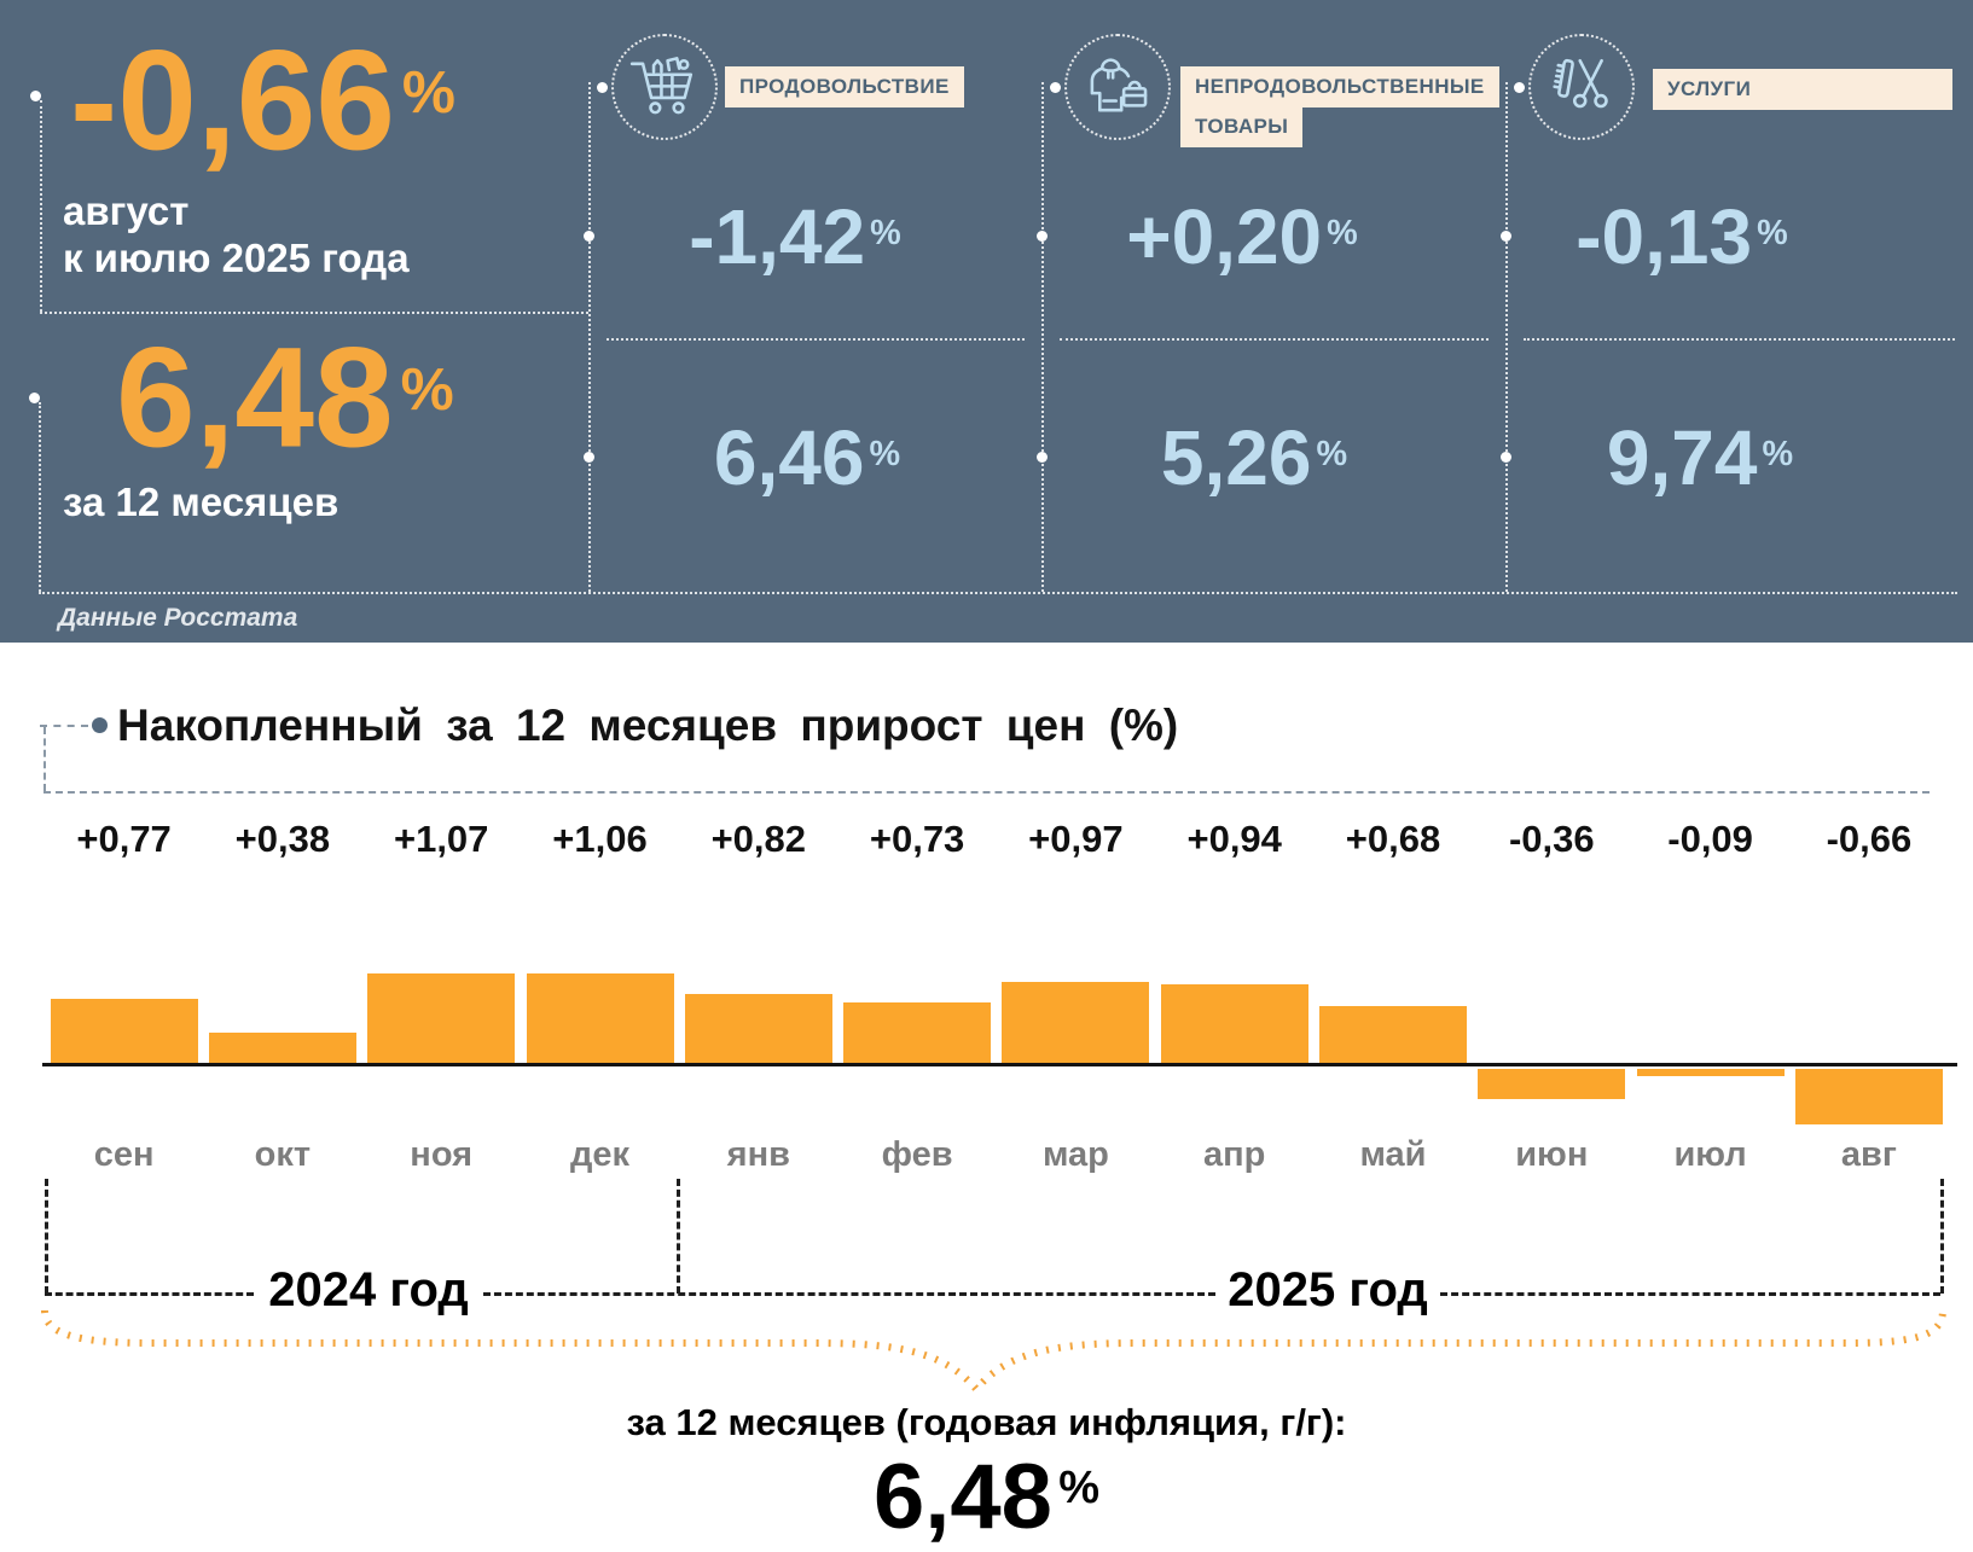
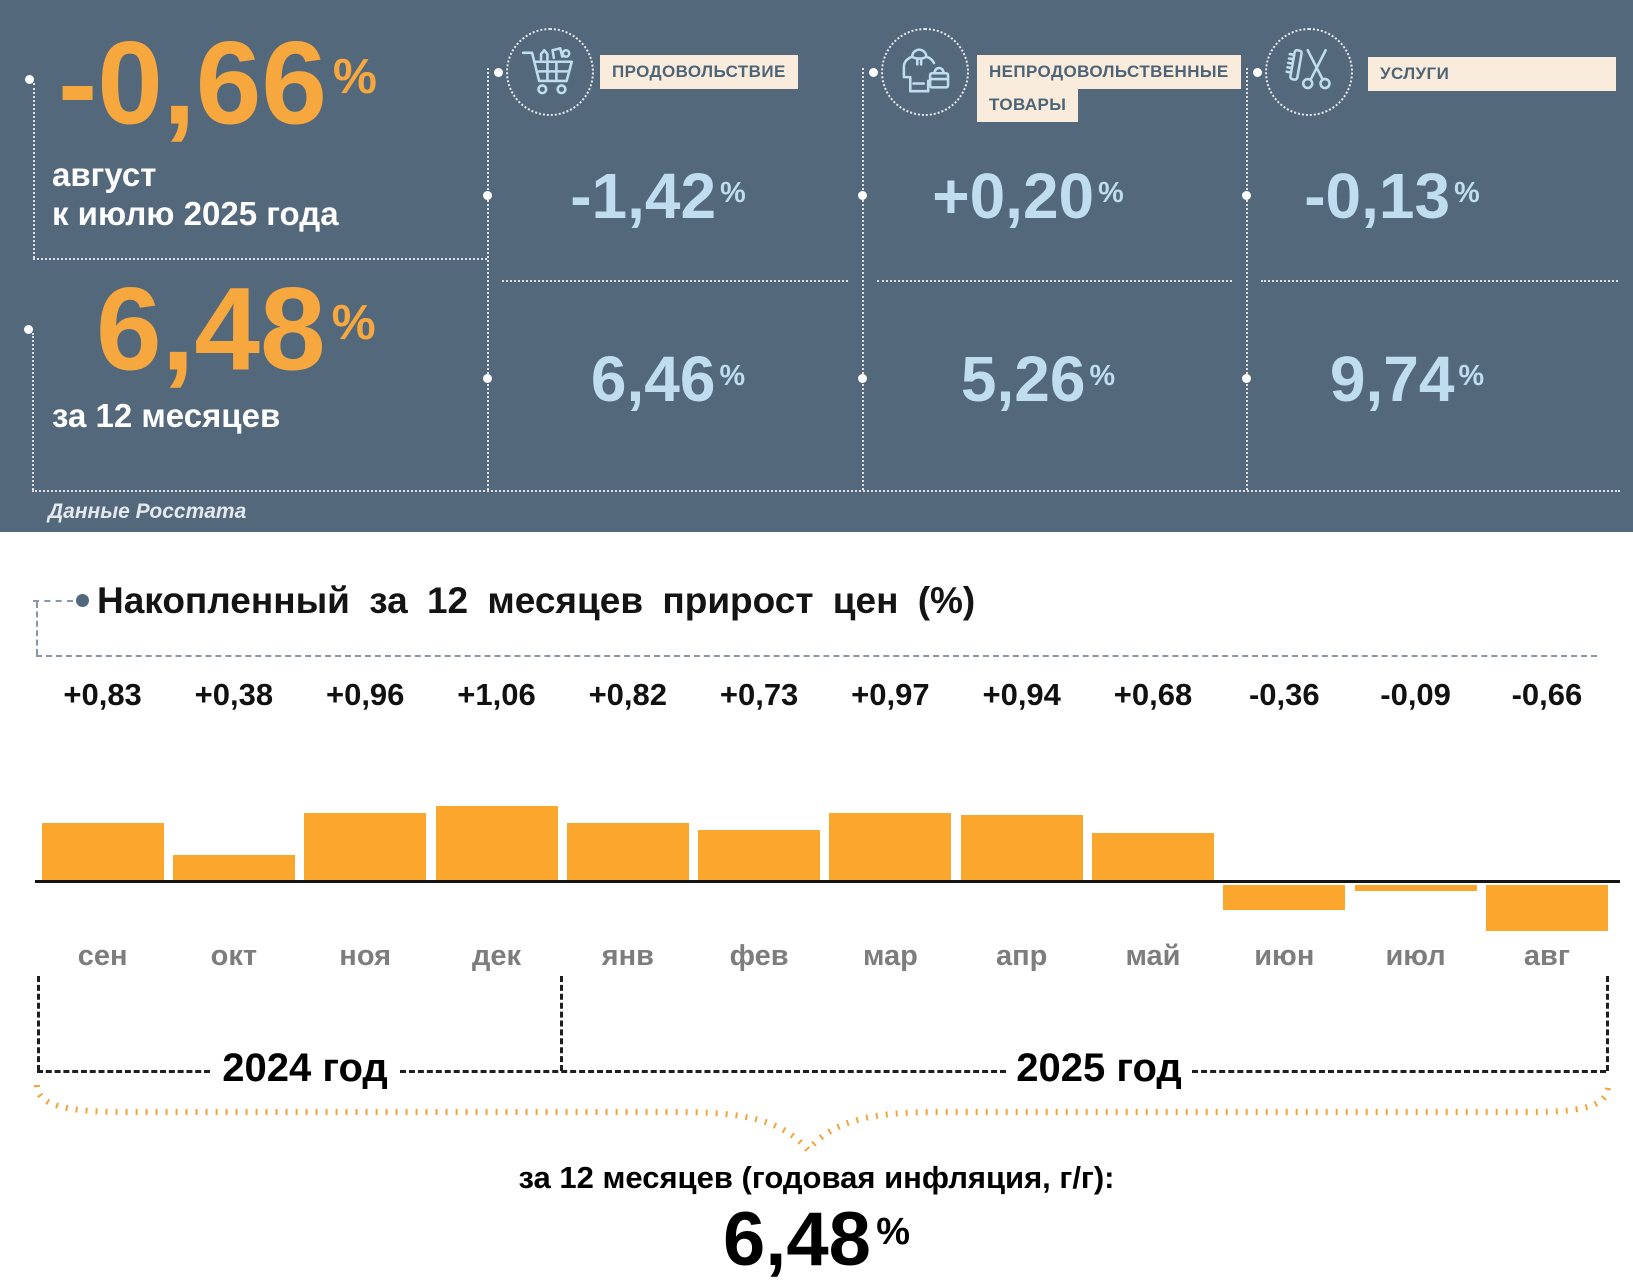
сен: +0,77 -> +0,83
ноя: +1,07 -> +0,96
